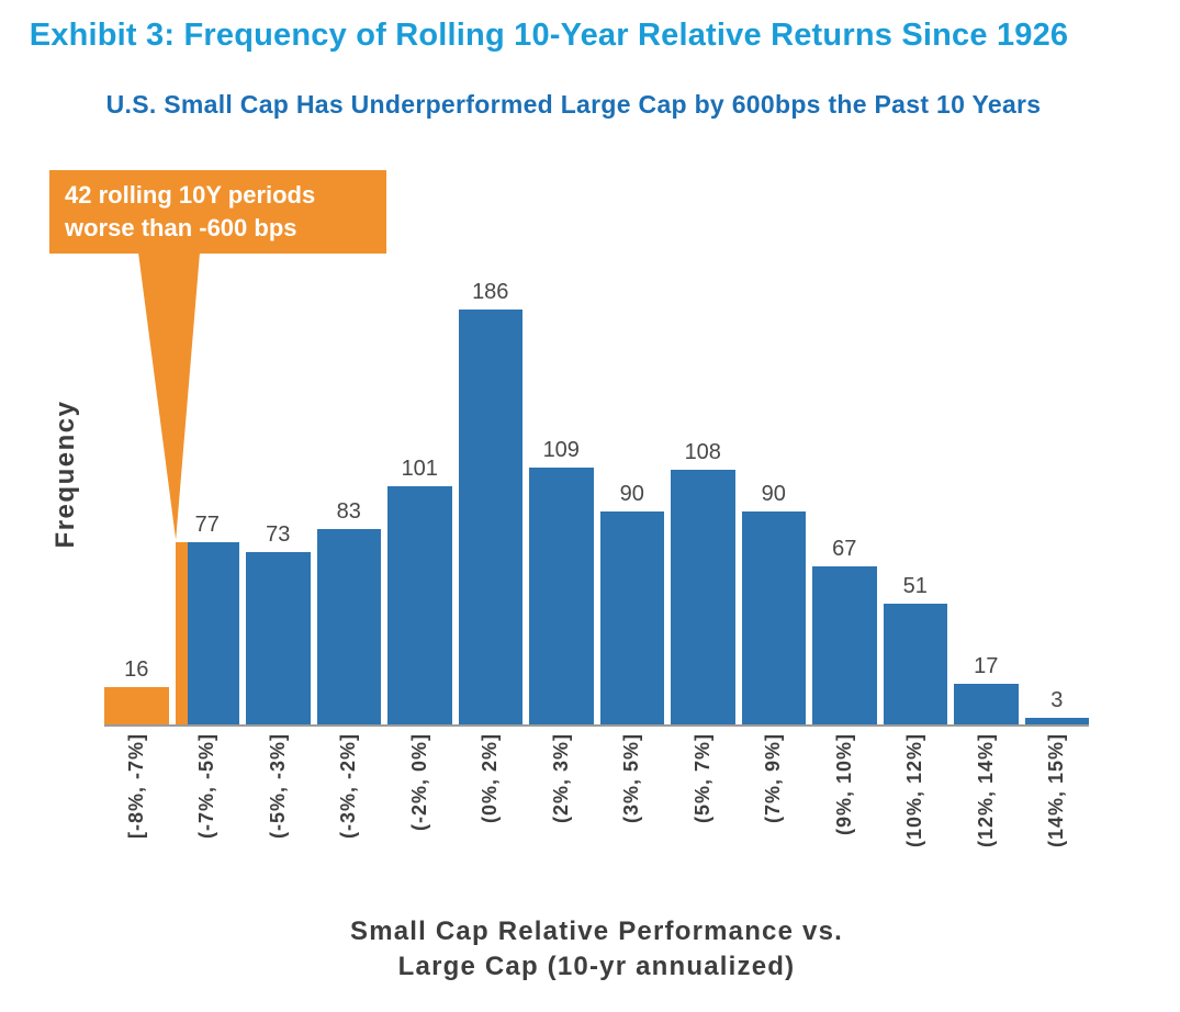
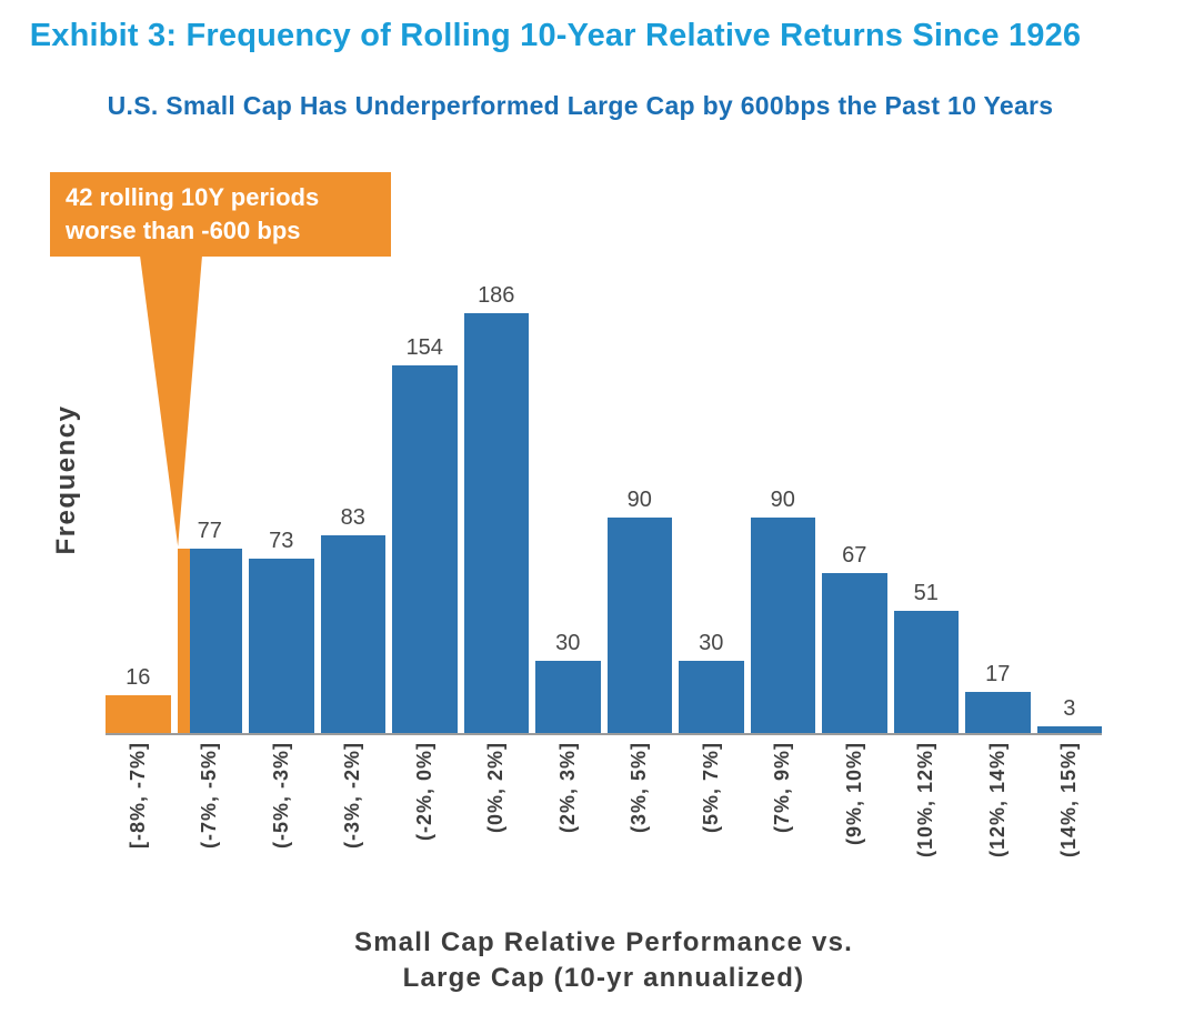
(-2%, 0%]: 101 -> 154
(2%, 3%]: 109 -> 30
(5%, 7%]: 108 -> 30
